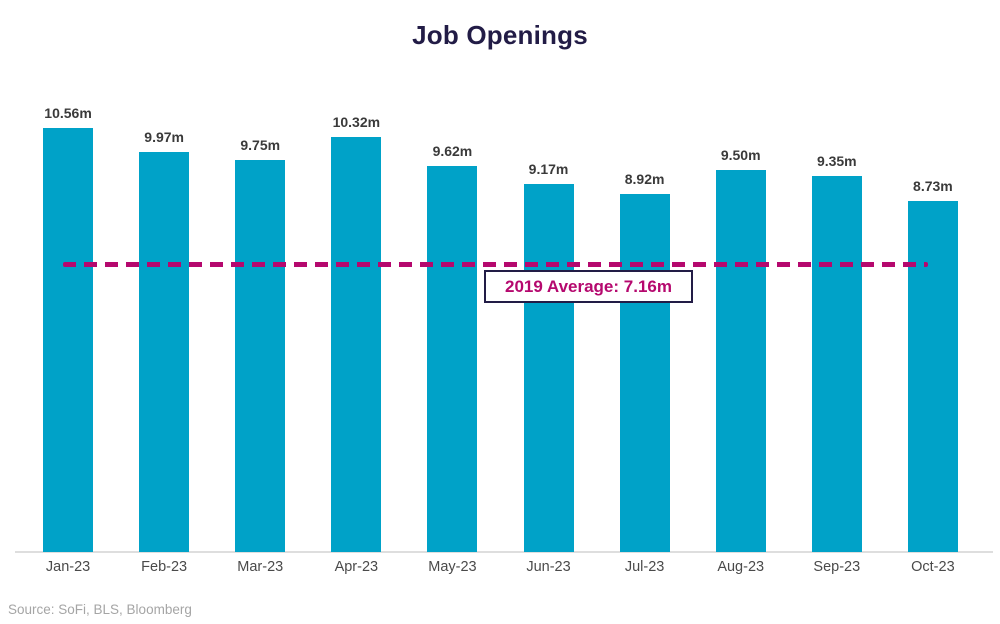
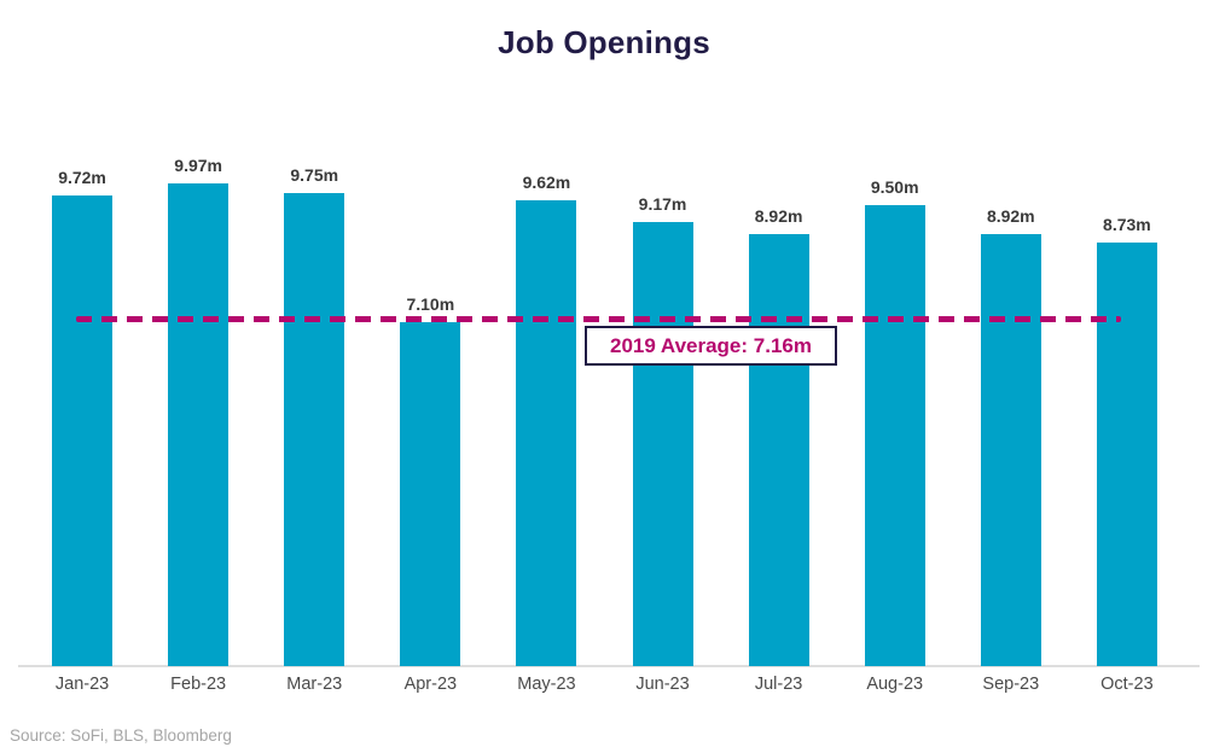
Jan-23: 10.56m -> 9.72m
Apr-23: 10.32m -> 7.10m
Sep-23: 9.35m -> 8.92m
